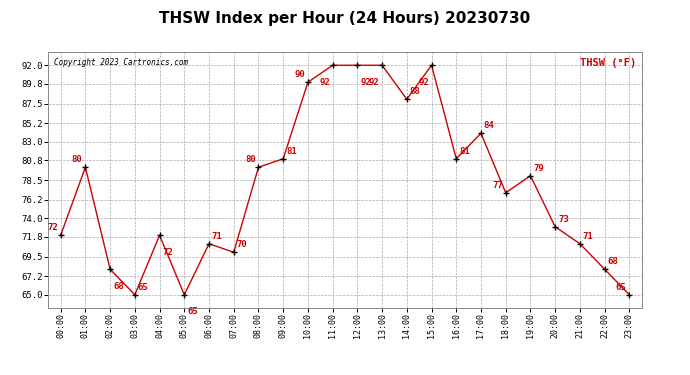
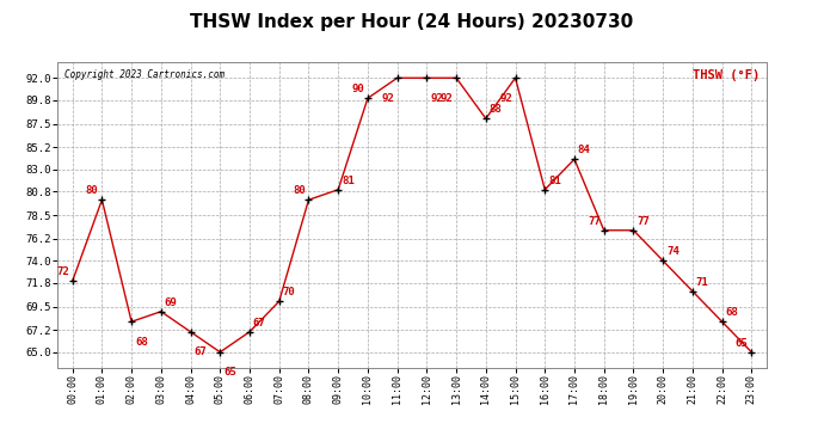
03:00: 65 -> 69
04:00: 72 -> 67
06:00: 71 -> 67
19:00: 79 -> 77
20:00: 73 -> 74
